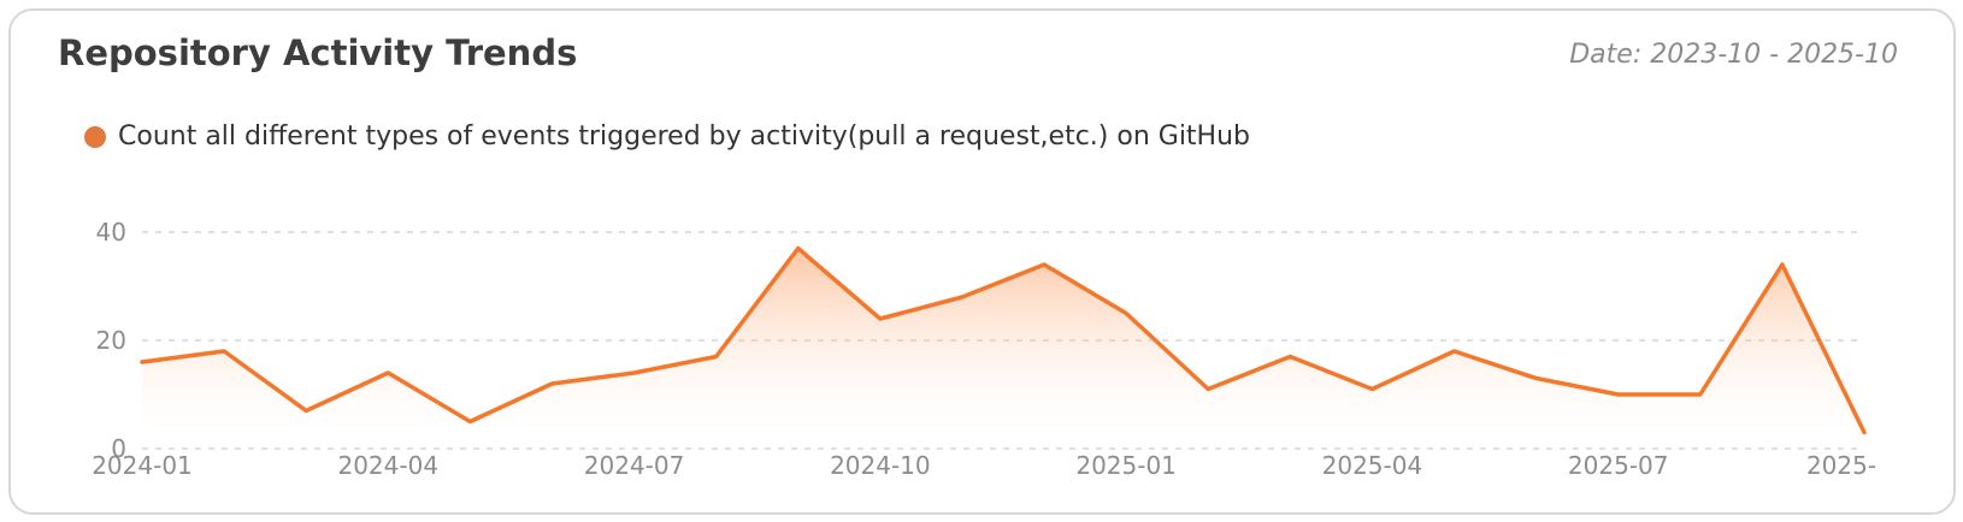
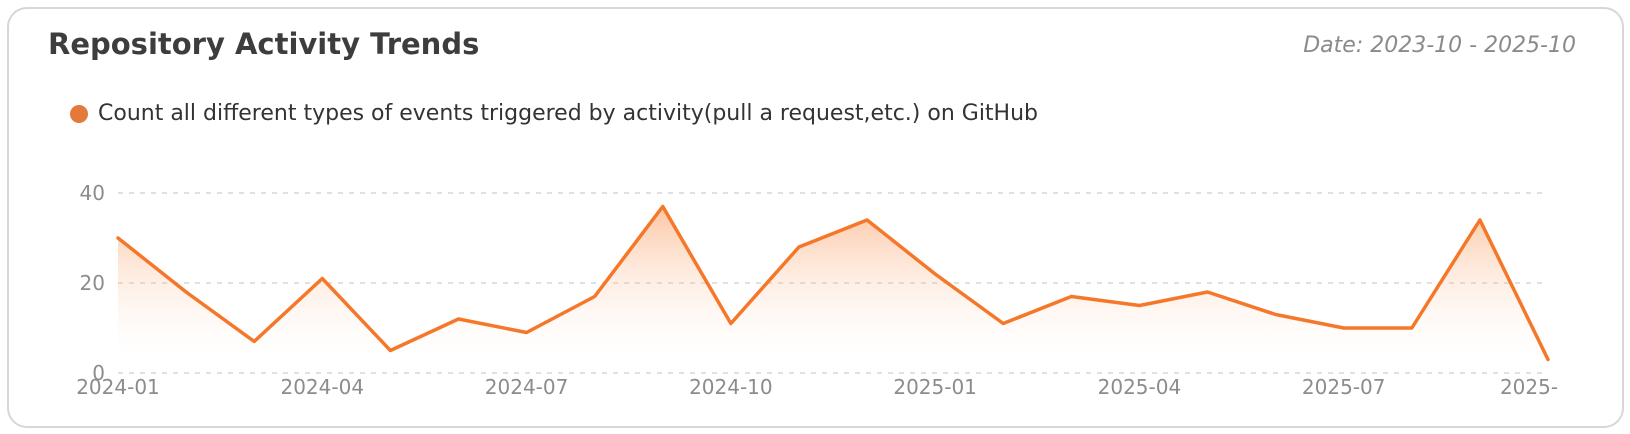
2024-01: 16 -> 30
2024-04: 14 -> 21
2024-07: 14 -> 9
2024-10: 24 -> 11
2025-01: 25 -> 22
2025-04: 11 -> 15
